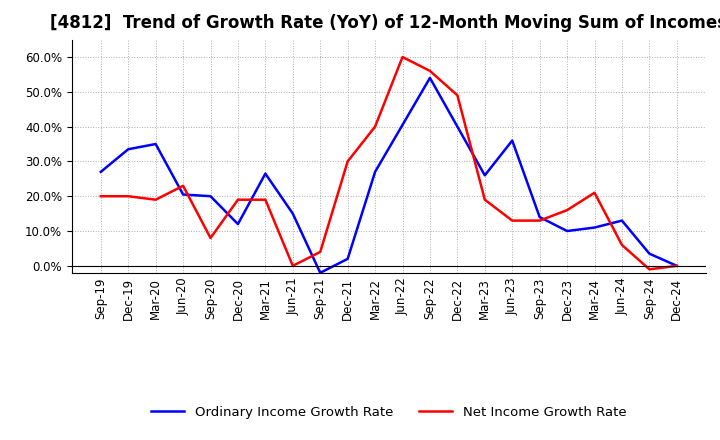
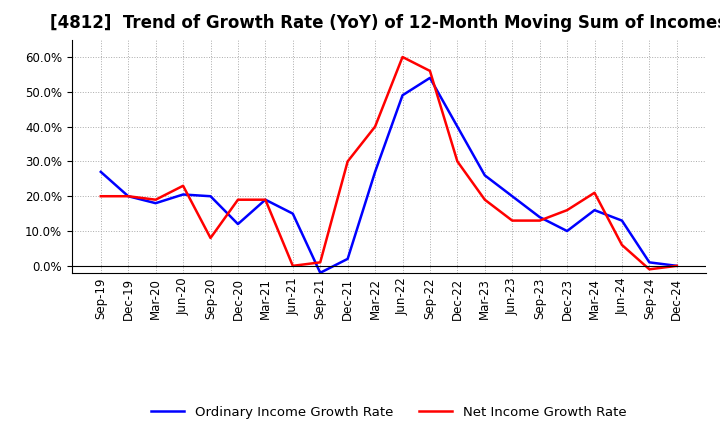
Ordinary Income Growth Rate/Dec-19: 33.5% -> 20.0%
Ordinary Income Growth Rate/Mar-20: 35.0% -> 18.0%
Ordinary Income Growth Rate/Mar-21: 26.5% -> 19.0%
Net Income Growth Rate/Sep-21: 4% -> 1%
Ordinary Income Growth Rate/Jun-22: 40.5% -> 49.0%
Net Income Growth Rate/Dec-22: 49% -> 30%
Ordinary Income Growth Rate/Jun-23: 36.0% -> 20.0%
Ordinary Income Growth Rate/Mar-24: 11.0% -> 16.0%
Ordinary Income Growth Rate/Sep-24: 3.5% -> 1.0%
